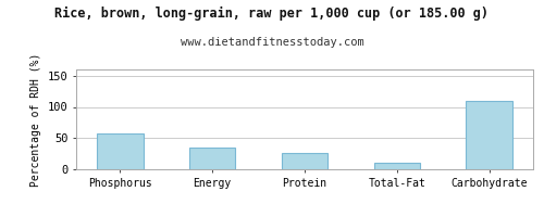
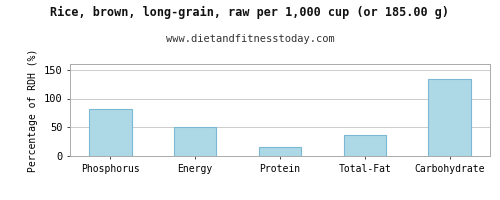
Phosphorus: 58 -> 82
Energy: 35 -> 50
Protein: 26 -> 16
Total-Fat: 10 -> 36
Carbohydrate: 110 -> 134
